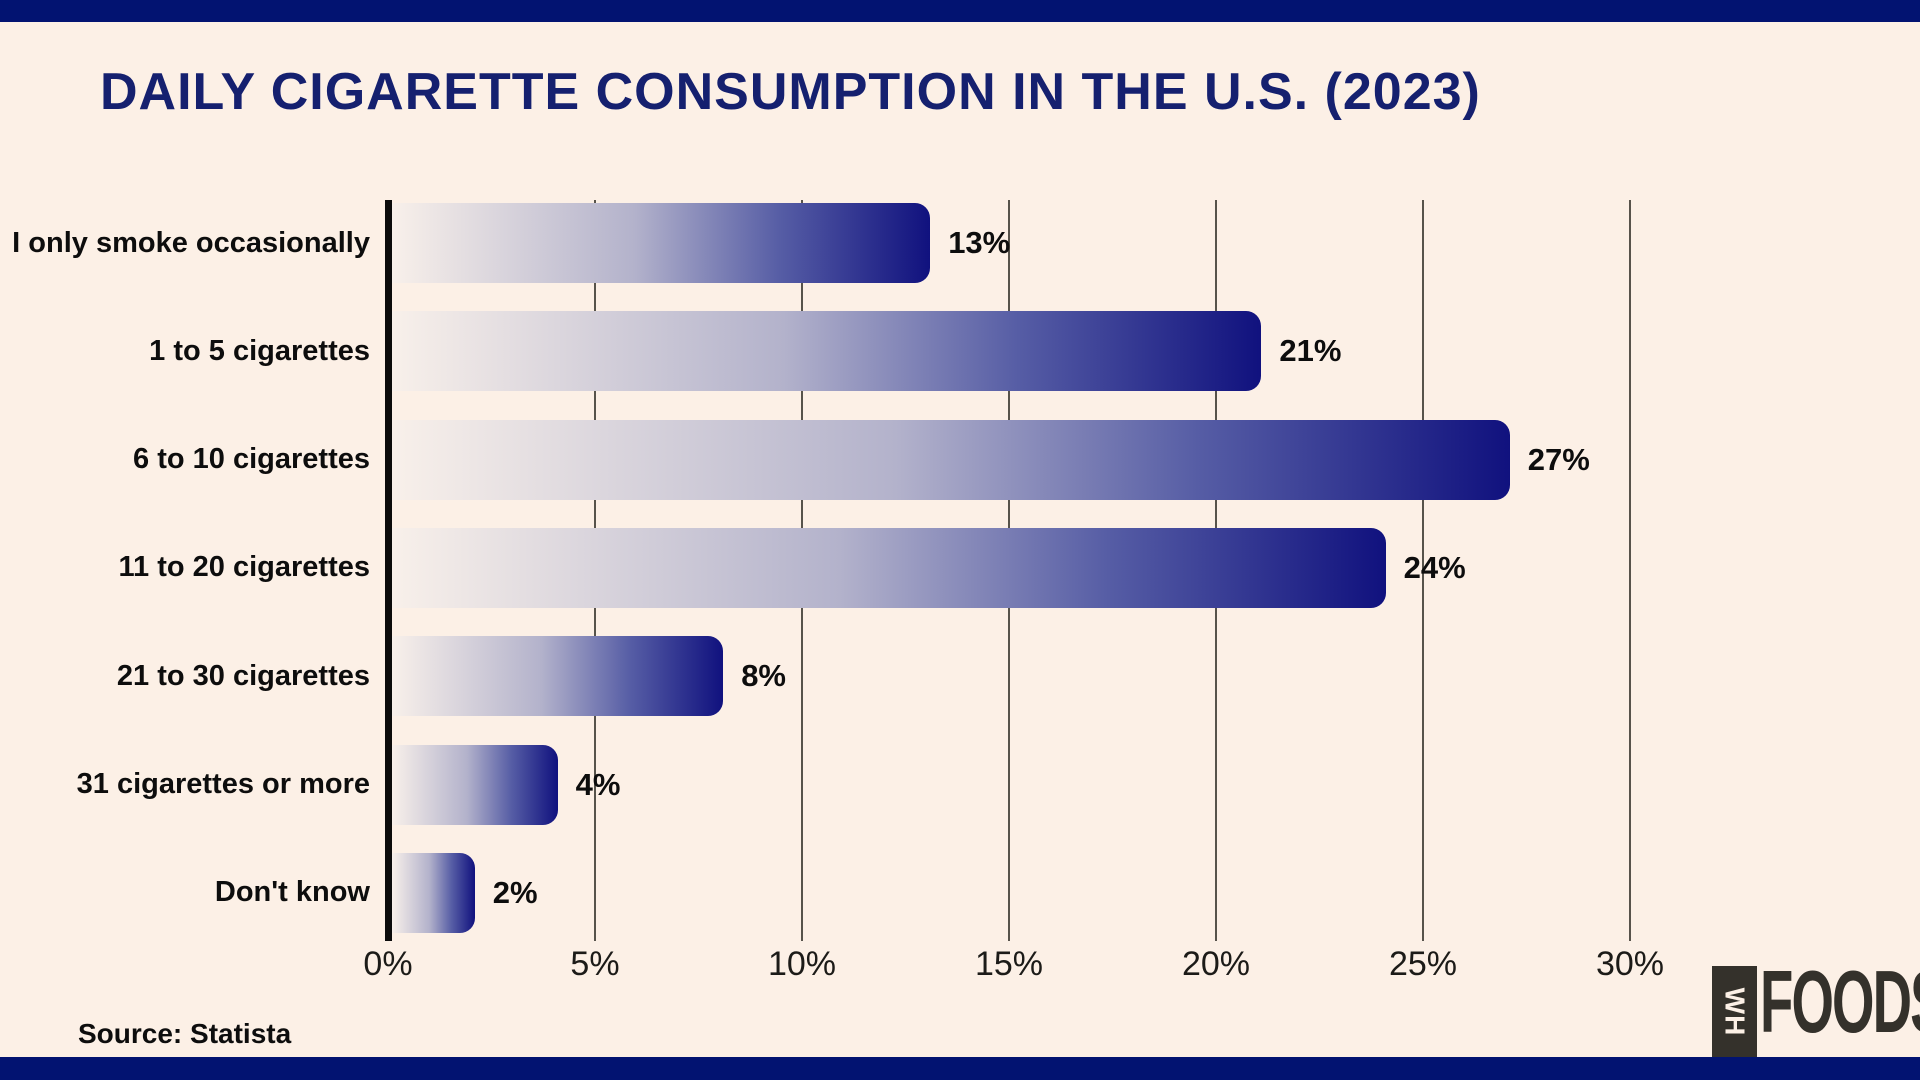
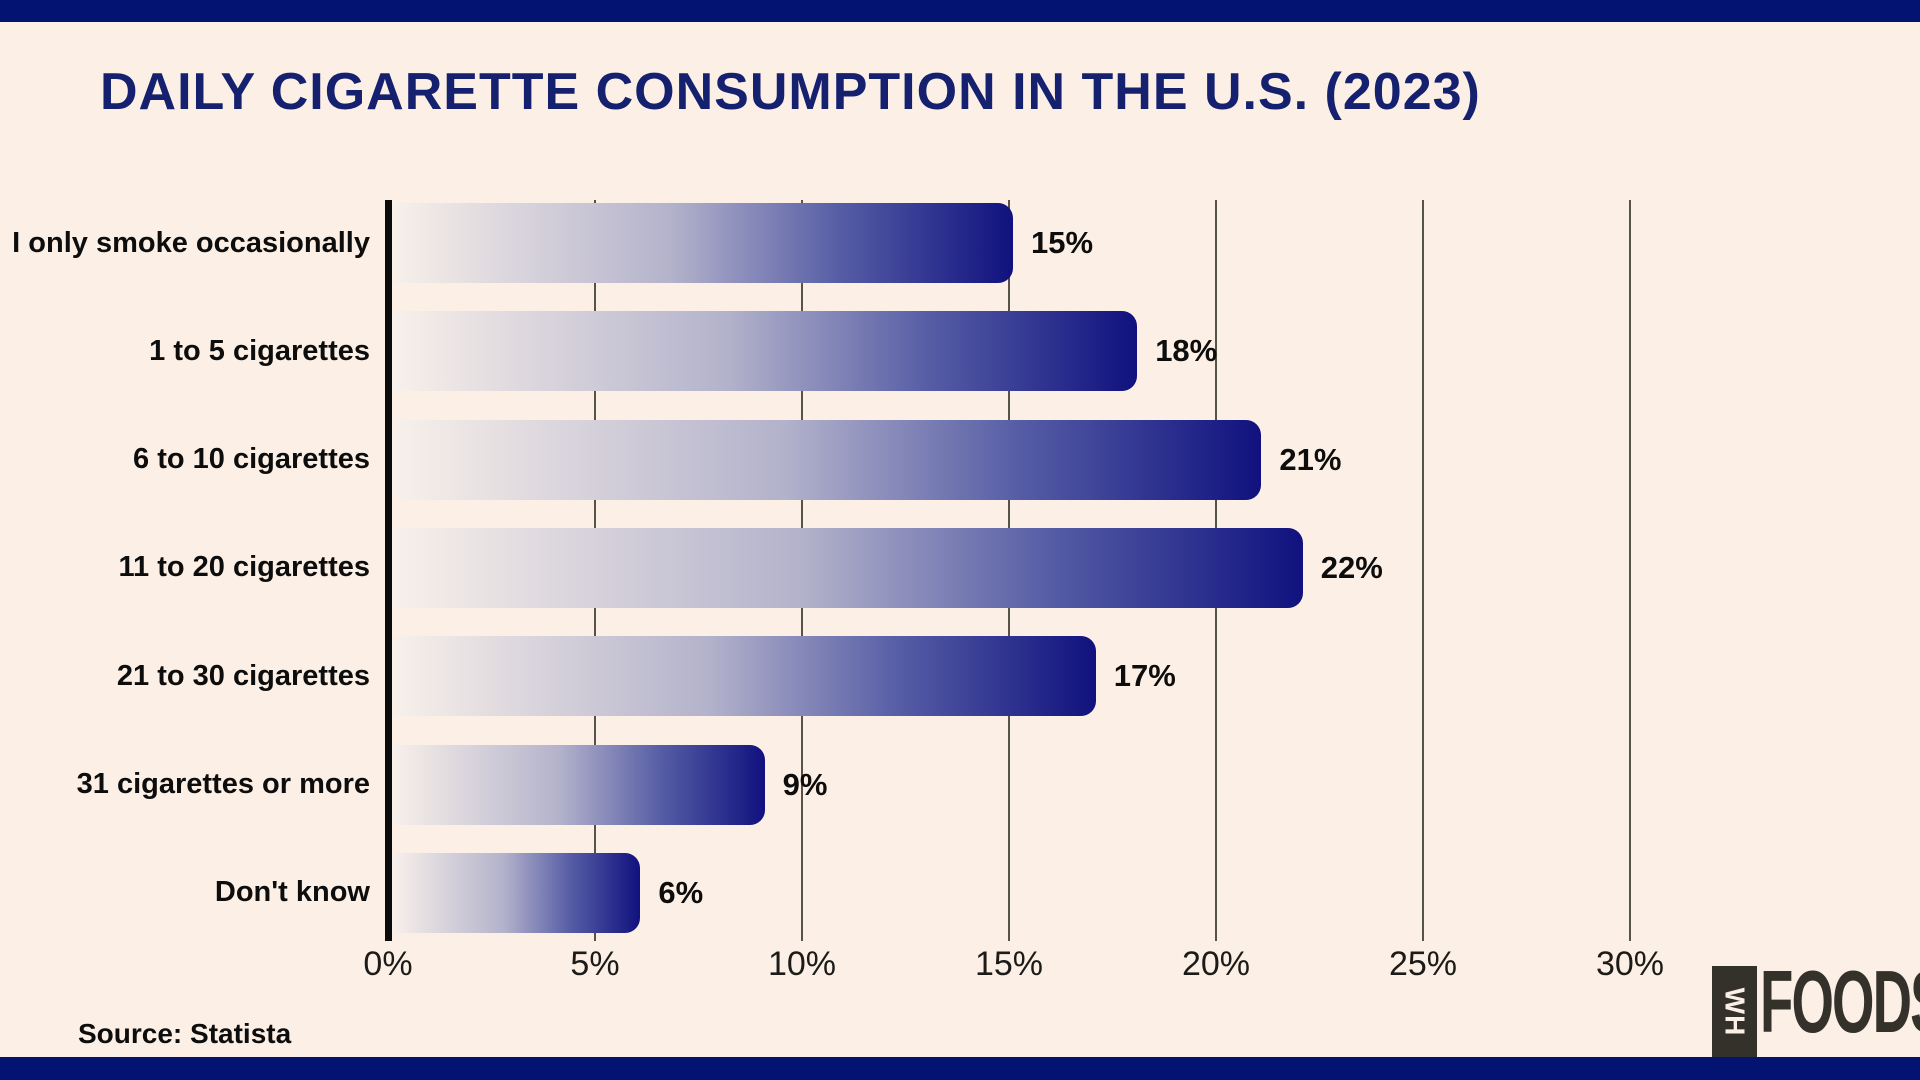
I only smoke occasionally: 13% -> 15%
1 to 5 cigarettes: 21% -> 18%
6 to 10 cigarettes: 27% -> 21%
11 to 20 cigarettes: 24% -> 22%
21 to 30 cigarettes: 8% -> 17%
31 cigarettes or more: 4% -> 9%
Don't know: 2% -> 6%
